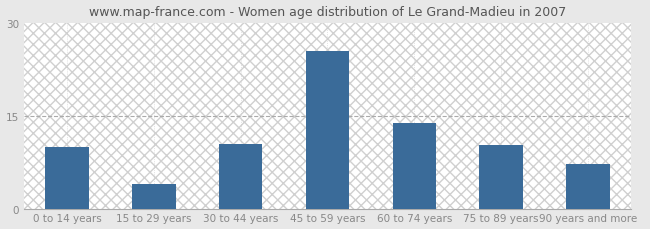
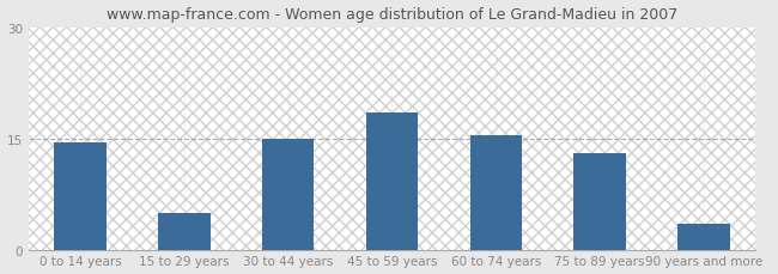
0 to 14 years: 10.0 -> 14.5
15 to 29 years: 4.0 -> 5.0
30 to 44 years: 10.4 -> 15.0
45 to 59 years: 25.4 -> 18.5
60 to 74 years: 13.8 -> 15.5
75 to 89 years: 10.2 -> 13.0
90 years and more: 7.2 -> 3.5
